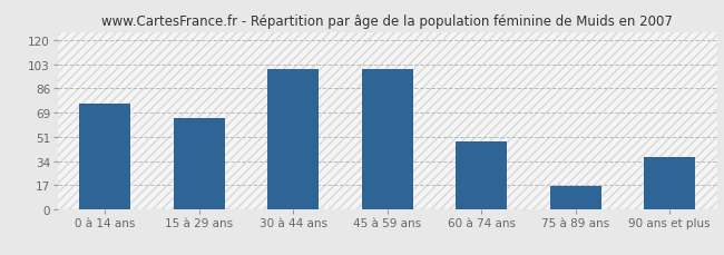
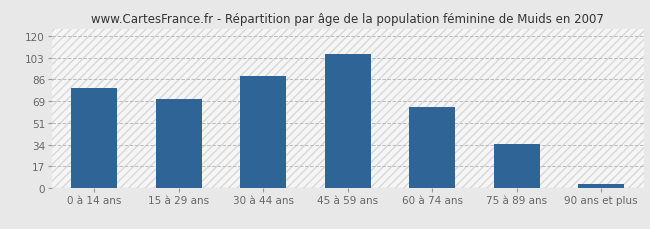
0 à 14 ans: 75 -> 79
15 à 29 ans: 65 -> 70
30 à 44 ans: 100 -> 89
45 à 59 ans: 100 -> 106
60 à 74 ans: 48 -> 64
75 à 89 ans: 16 -> 35
90 ans et plus: 37 -> 3
